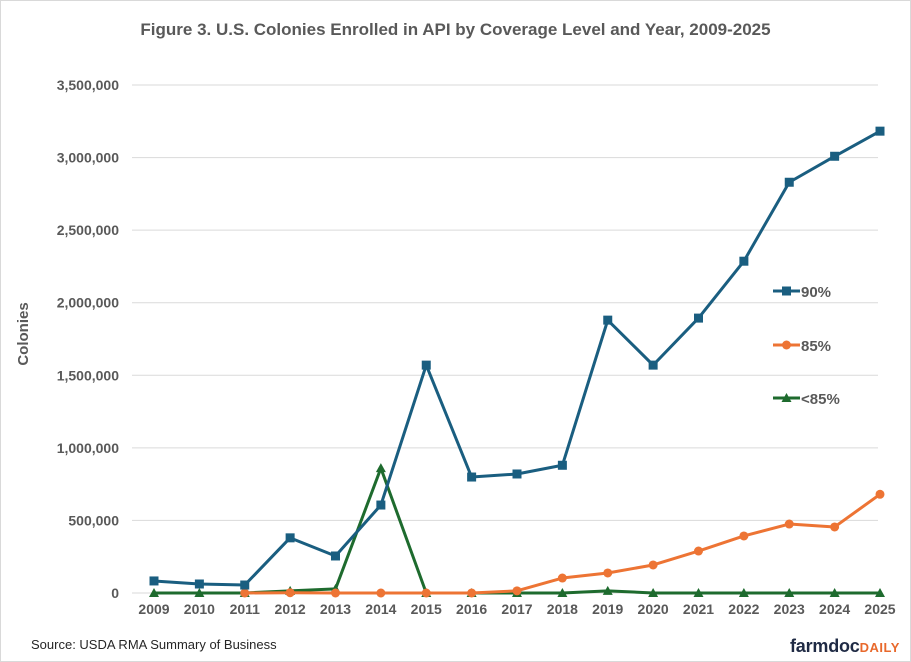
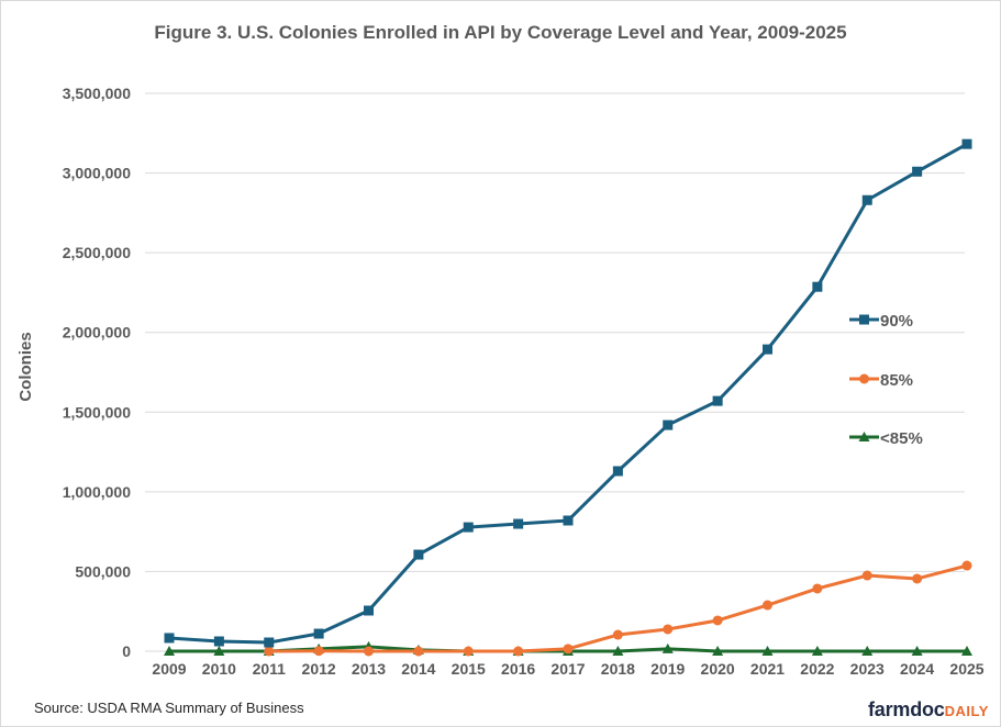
90%/2012: 380000 -> 110000
<85%/2014: 860000 -> 10000
90%/2015: 1570000 -> 780000
90%/2018: 880000 -> 1130000
90%/2019: 1880000 -> 1420000
85%/2025: 680000 -> 540000
